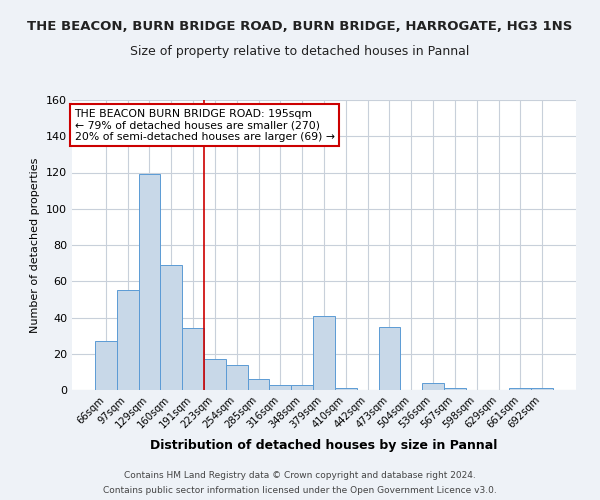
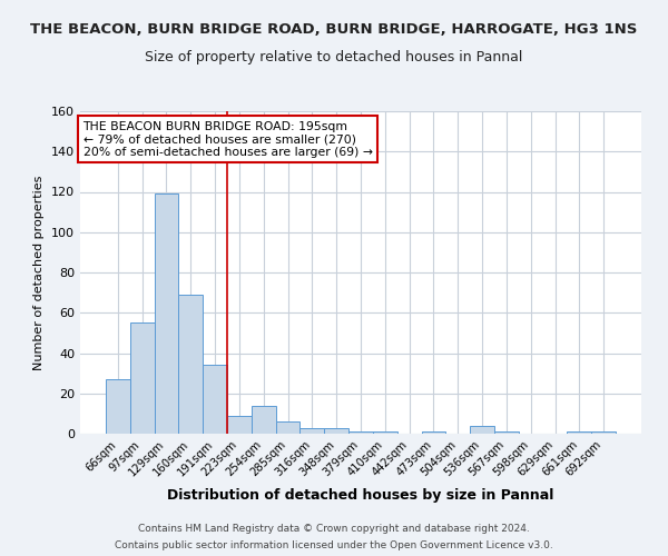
223sqm: 17 -> 9
379sqm: 41 -> 1
473sqm: 35 -> 1
